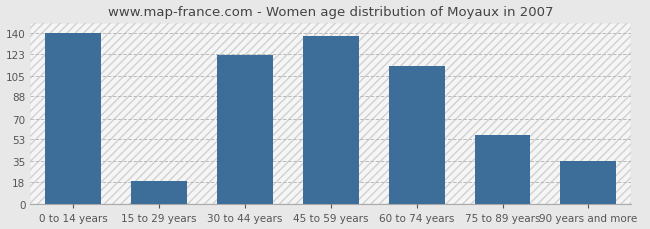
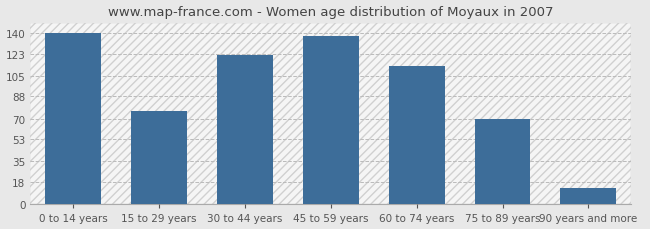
15 to 29 years: 19 -> 76
75 to 89 years: 57 -> 70
90 years and more: 35 -> 13
